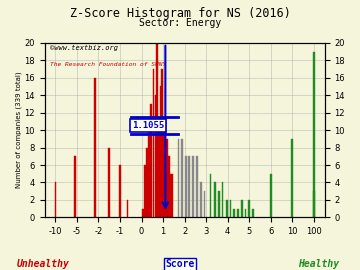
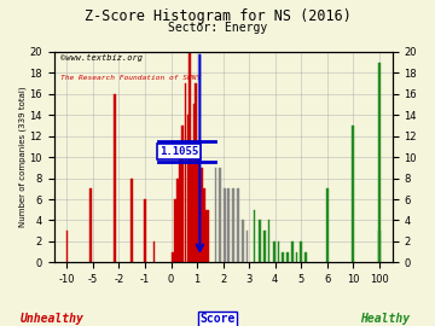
-10: 4 -> 3
6: 5 -> 7
10: 9 -> 13
